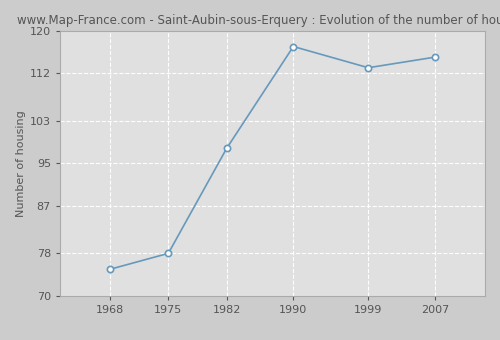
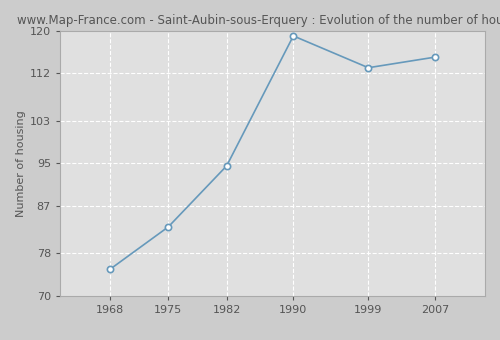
1975: 78.0 -> 83.0
1982: 97.8 -> 94.5
1990: 117.0 -> 119.0
